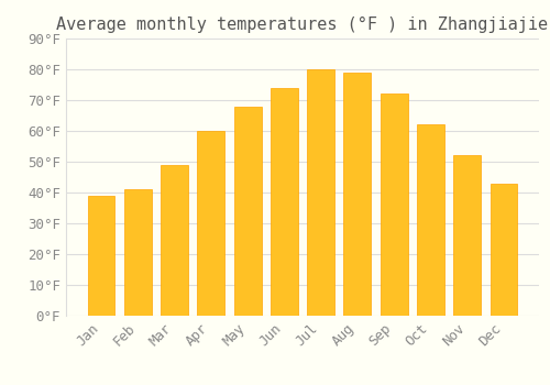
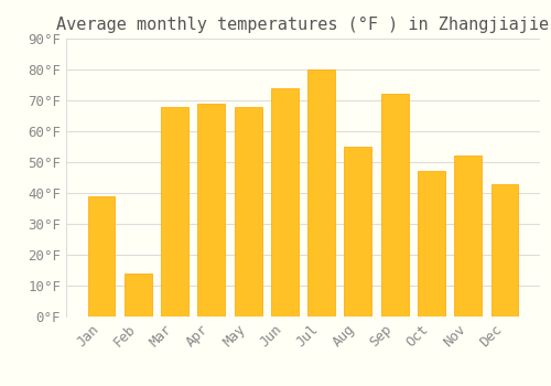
Feb: 41°F -> 14°F
Mar: 49°F -> 68°F
Apr: 60°F -> 69°F
Aug: 79°F -> 55°F
Oct: 62°F -> 47°F
